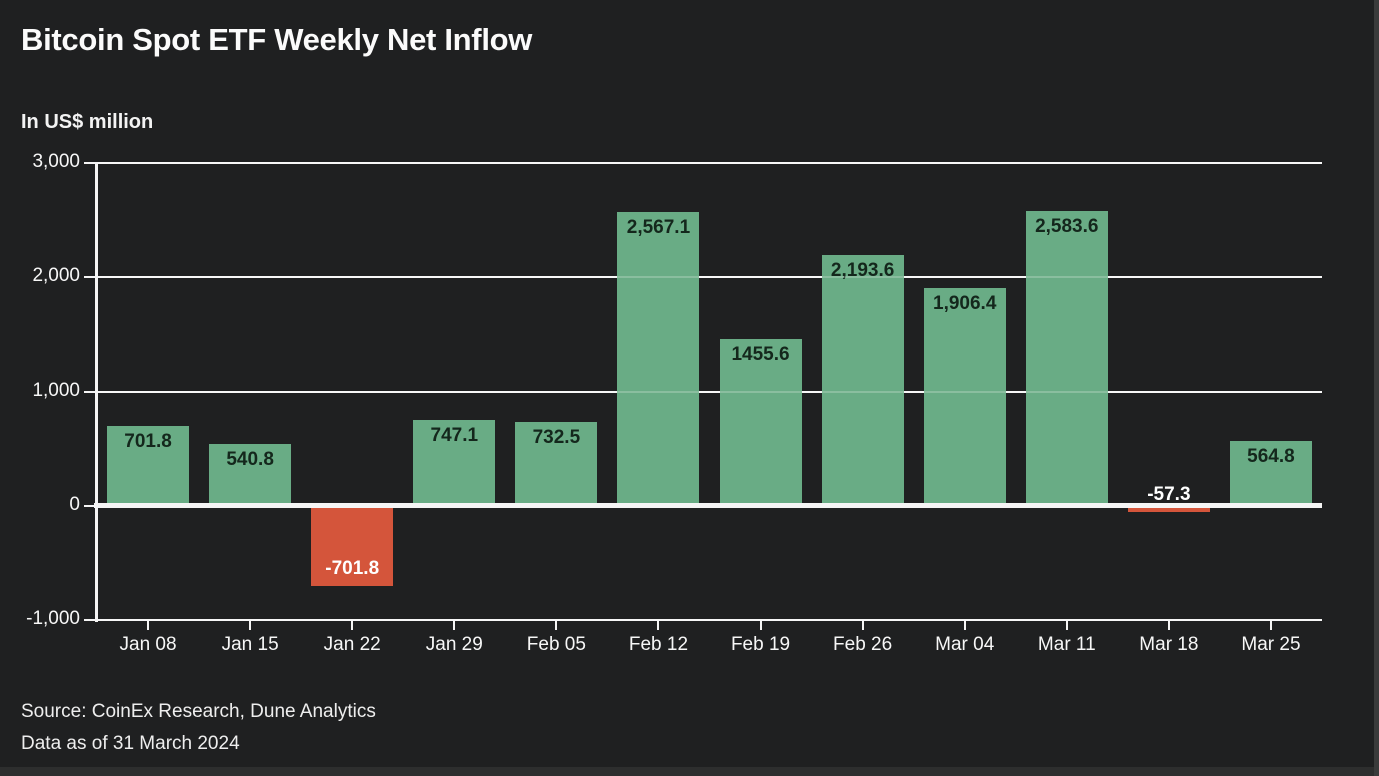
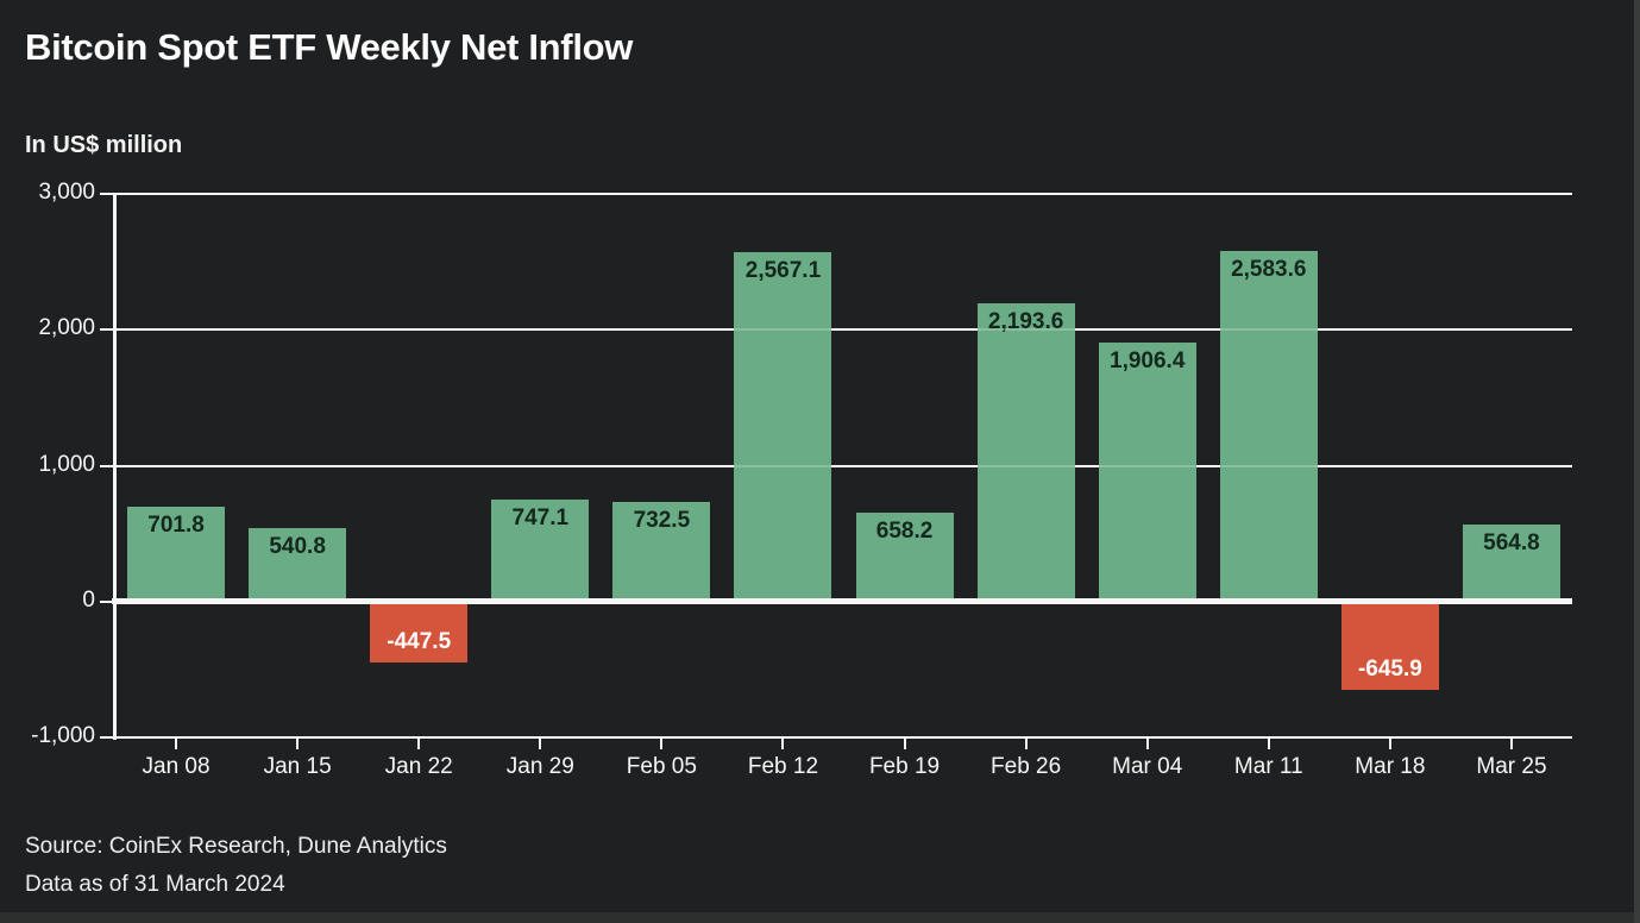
Jan 22: -701.8 -> -447.5
Feb 19: 1455.6 -> 658.2
Mar 18: -57.3 -> -645.9
